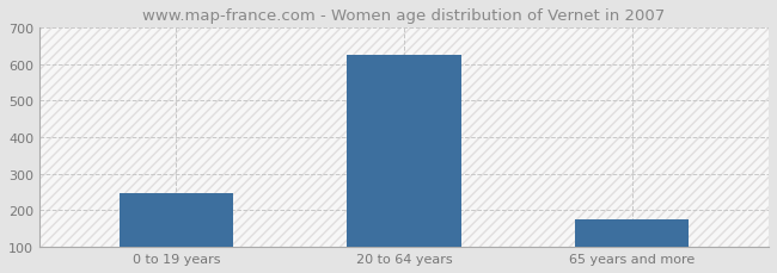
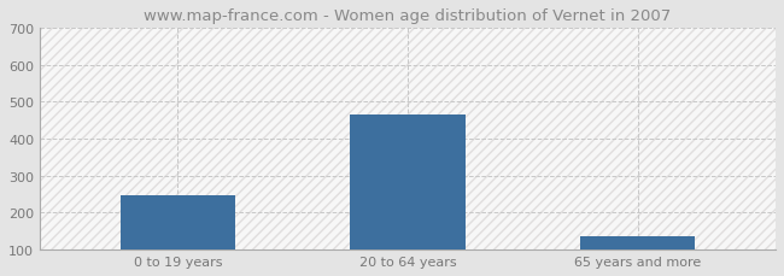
20 to 64 years: 624 -> 465
65 years and more: 174 -> 135
